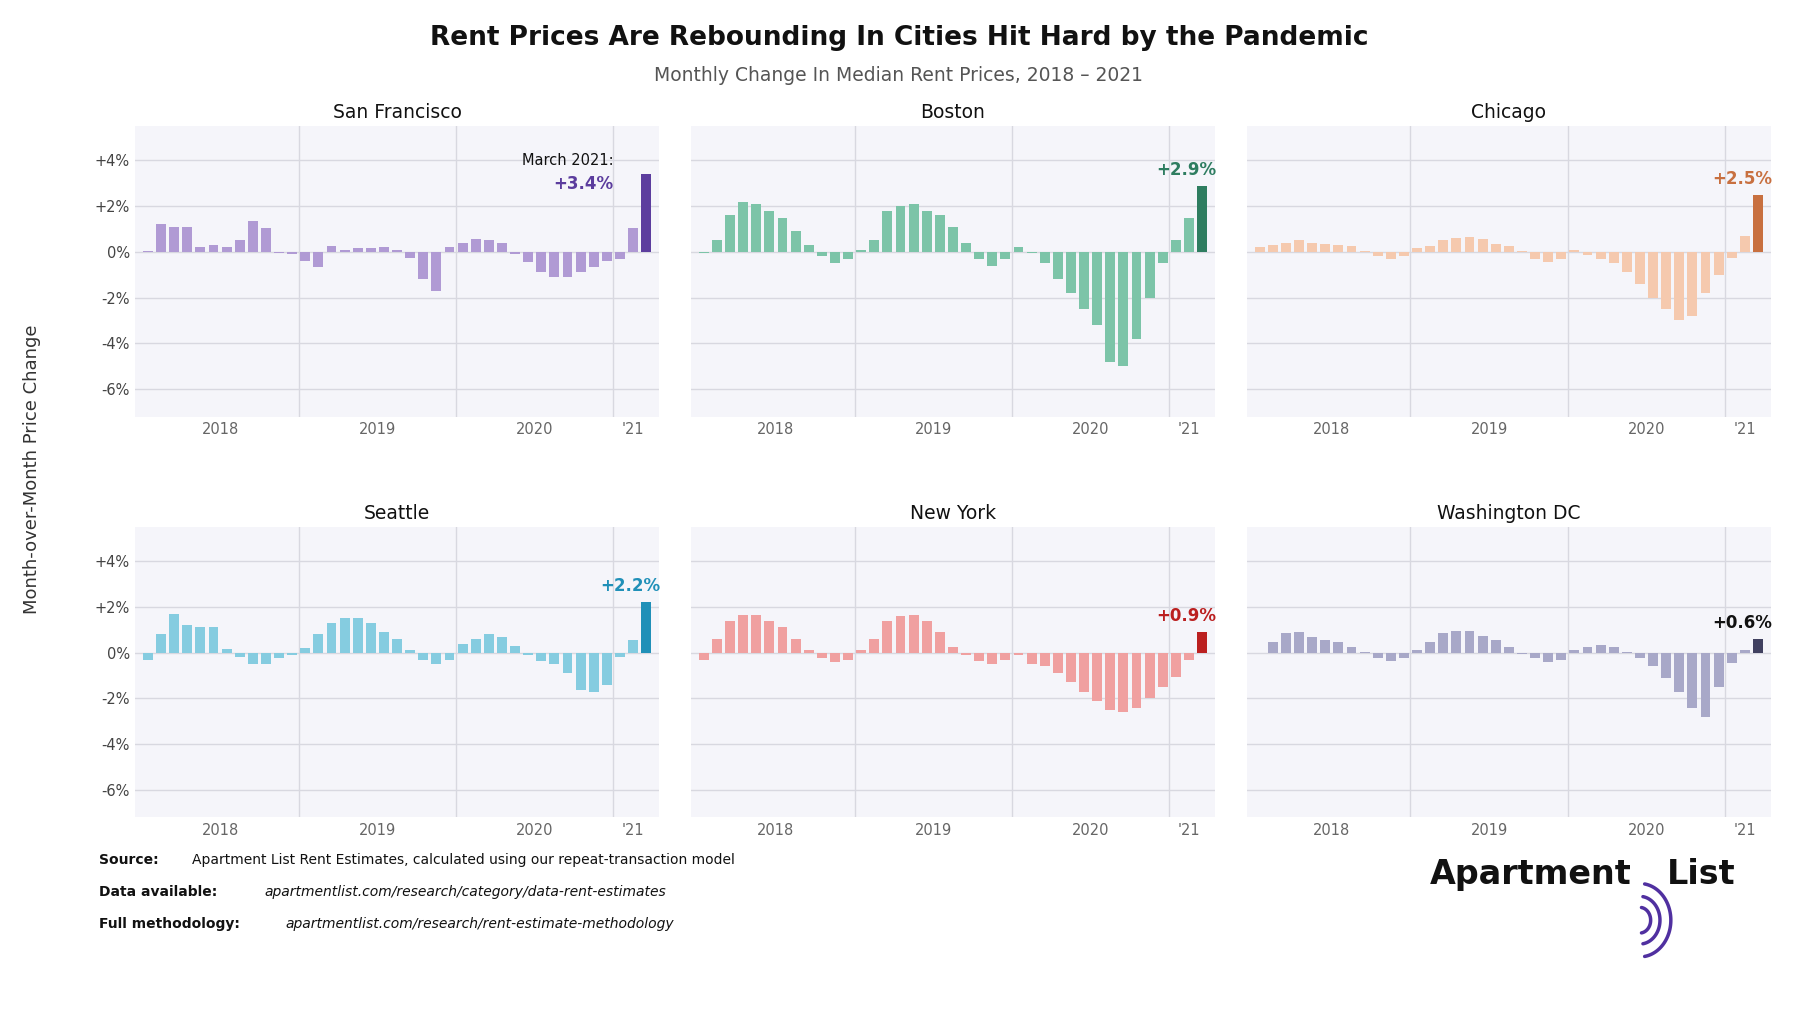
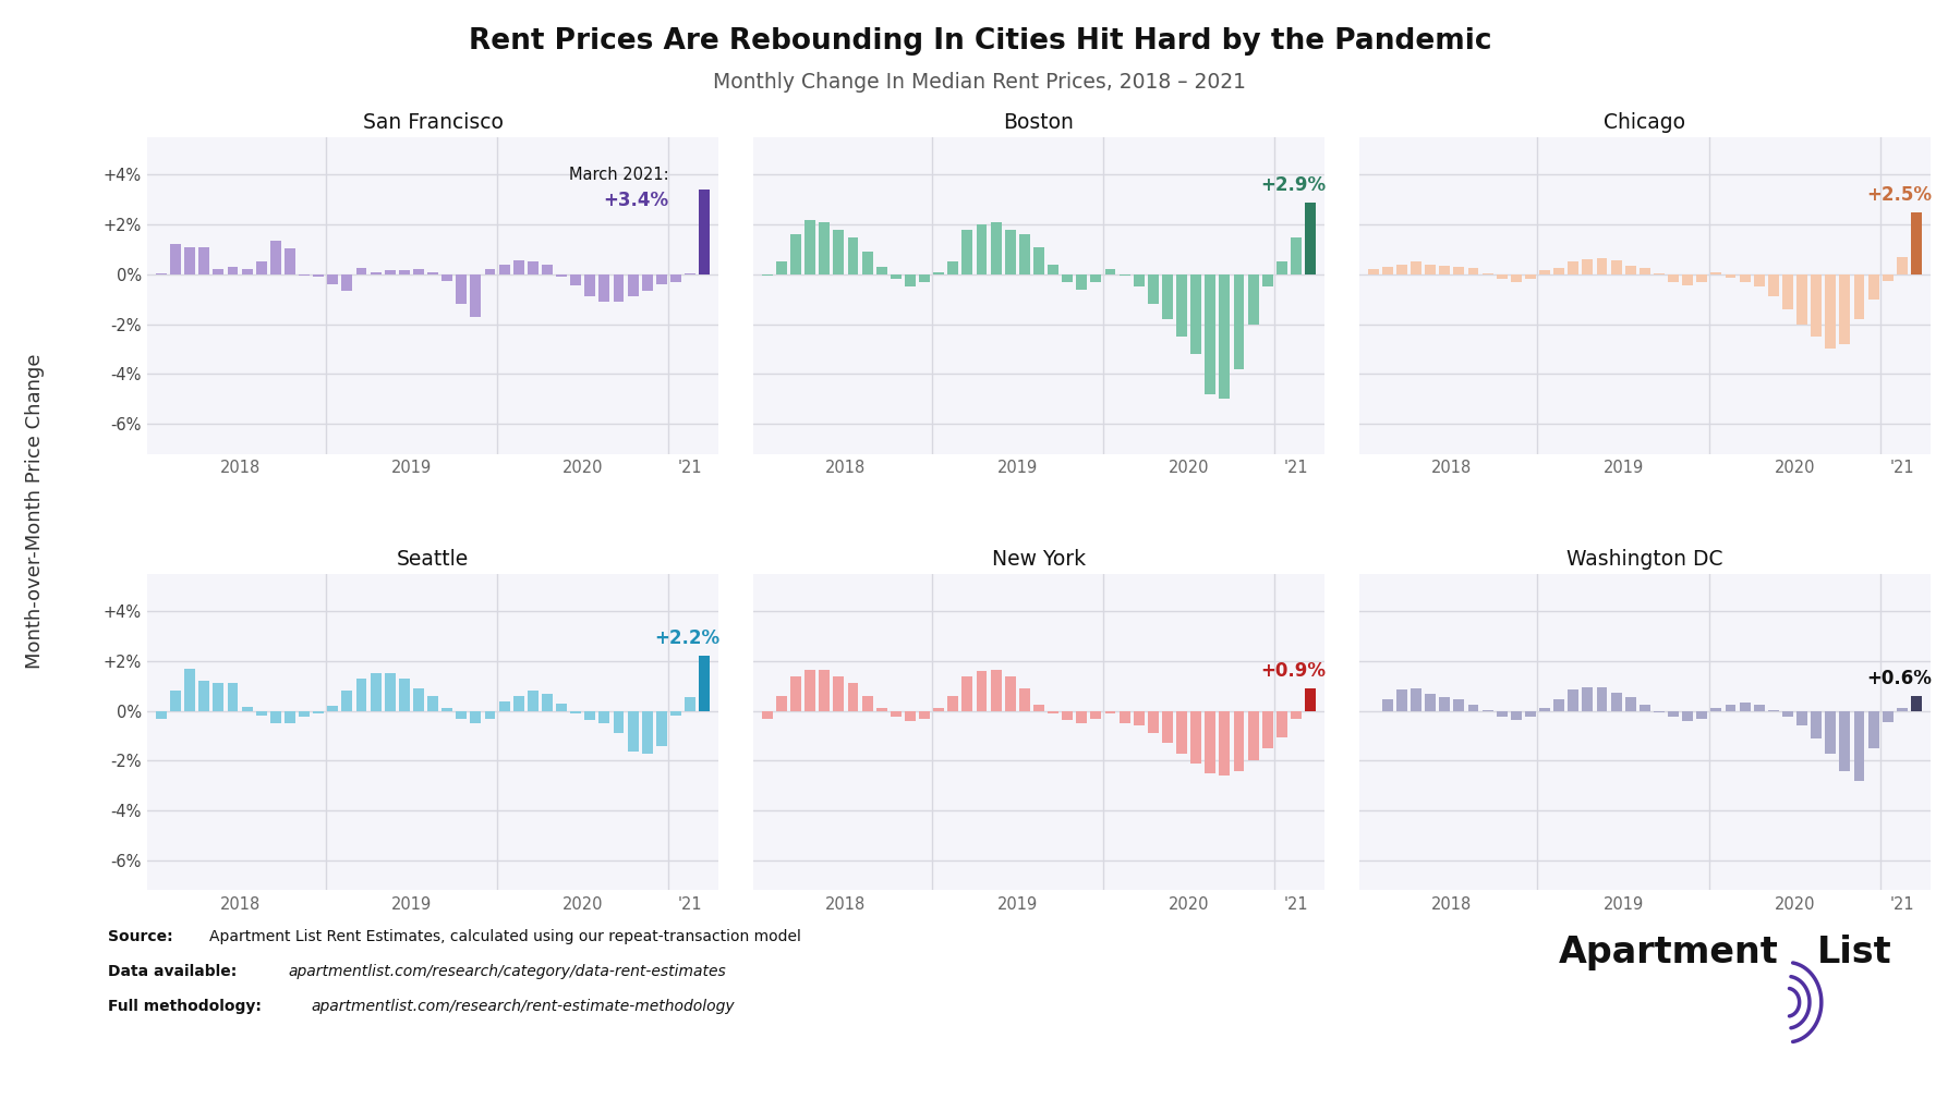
San Francisco/'21: 1.05% -> 0.05%
